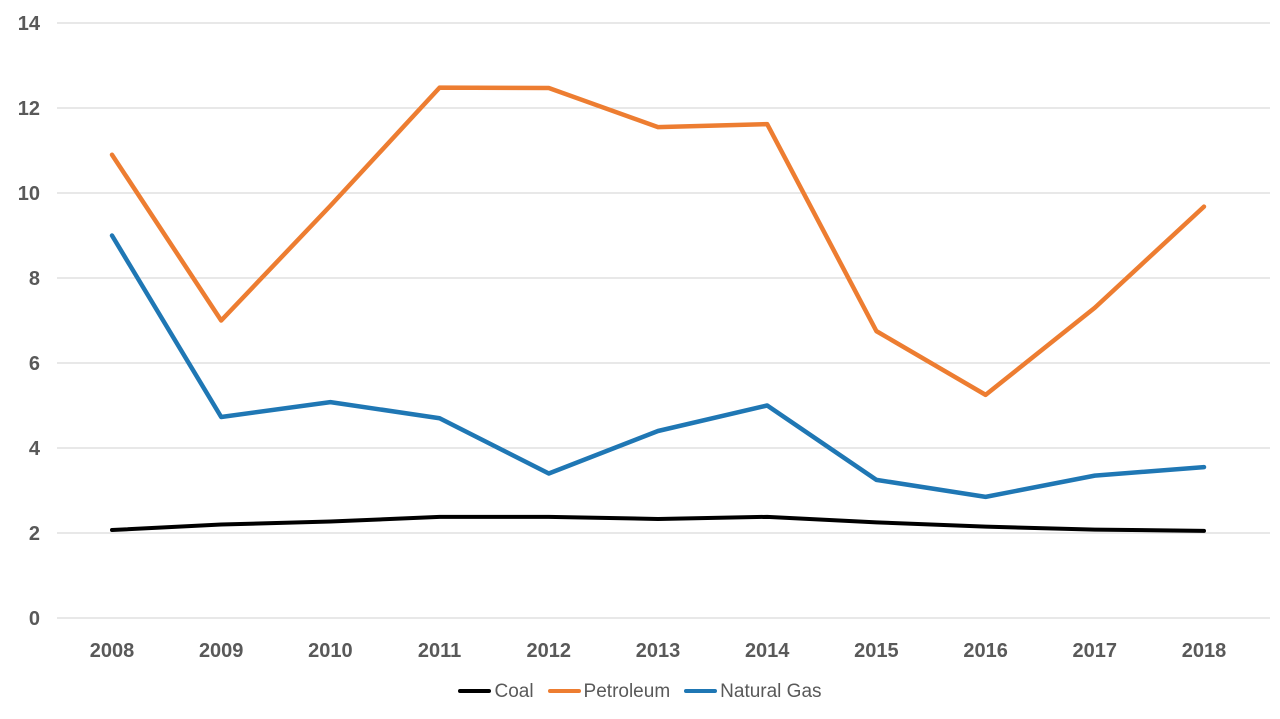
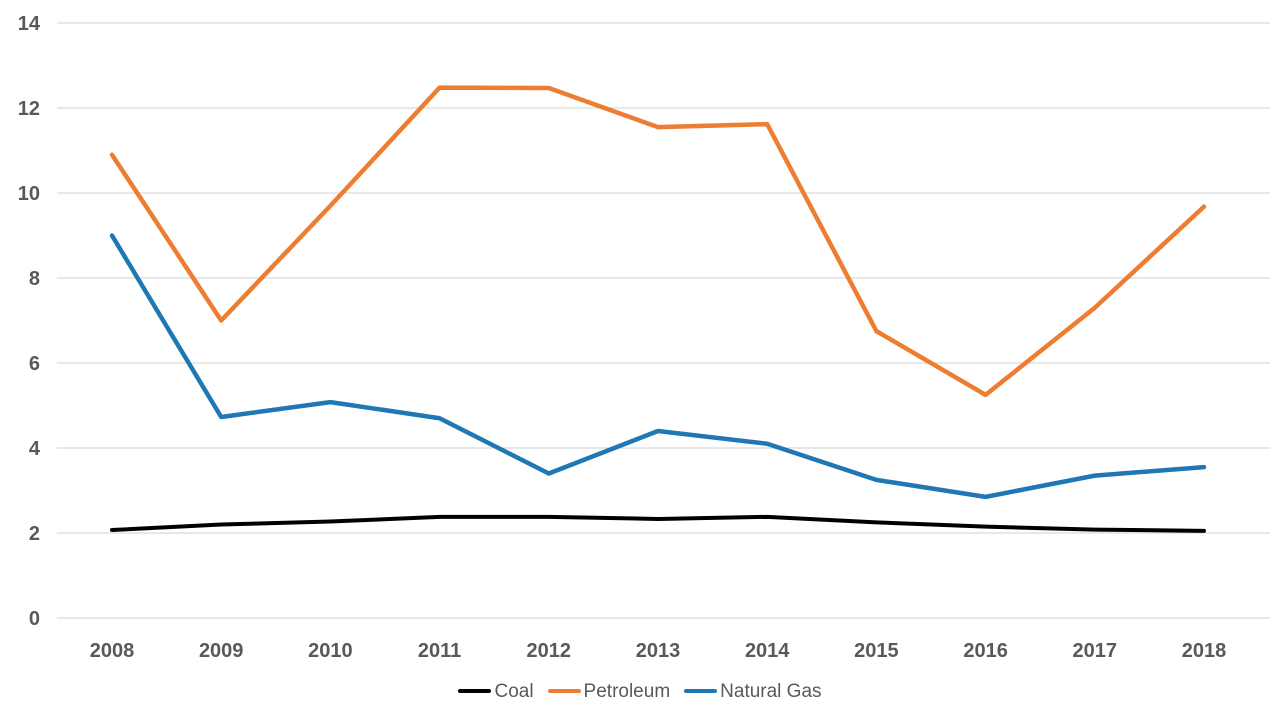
Natural Gas/2014: 5.0 -> 4.1
